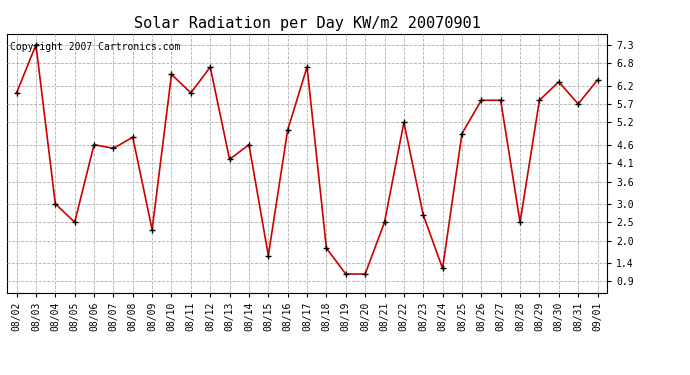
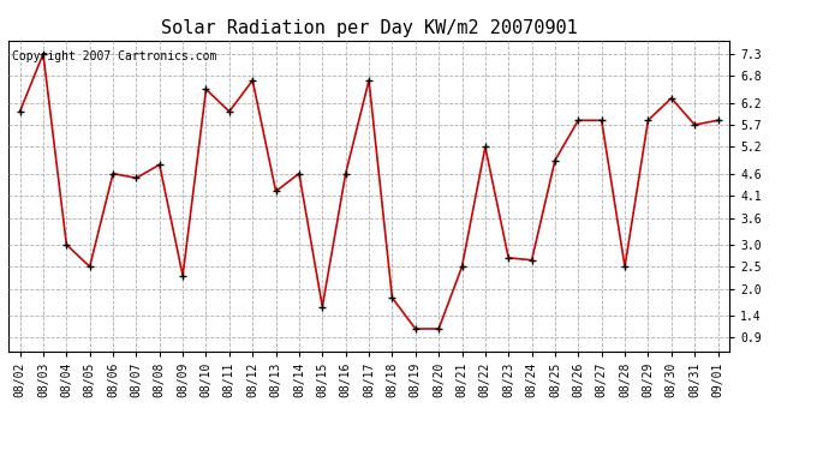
08/16: 5.00 -> 4.60
08/24: 1.25 -> 2.65
09/01: 6.35 -> 5.80
